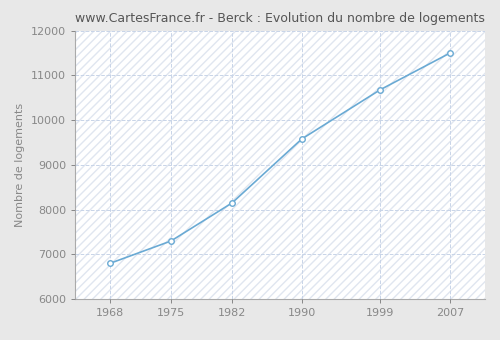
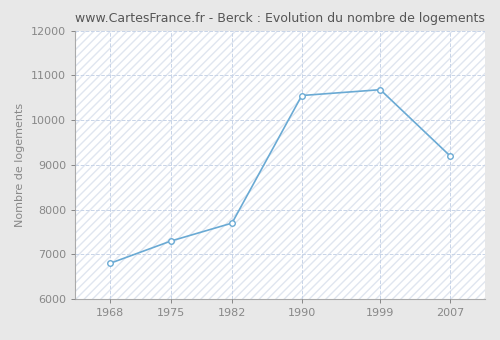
1982: 8150 -> 7700
1990: 9580 -> 10550
2007: 11500 -> 9200
